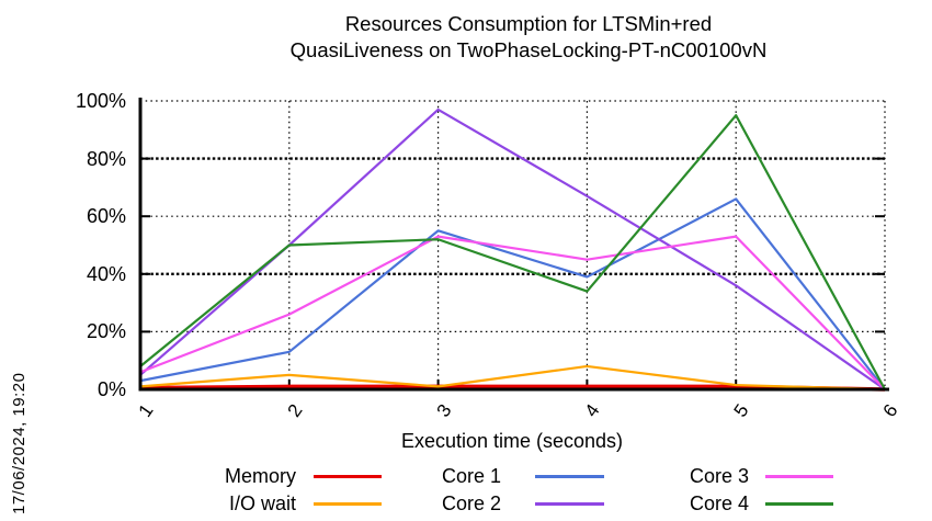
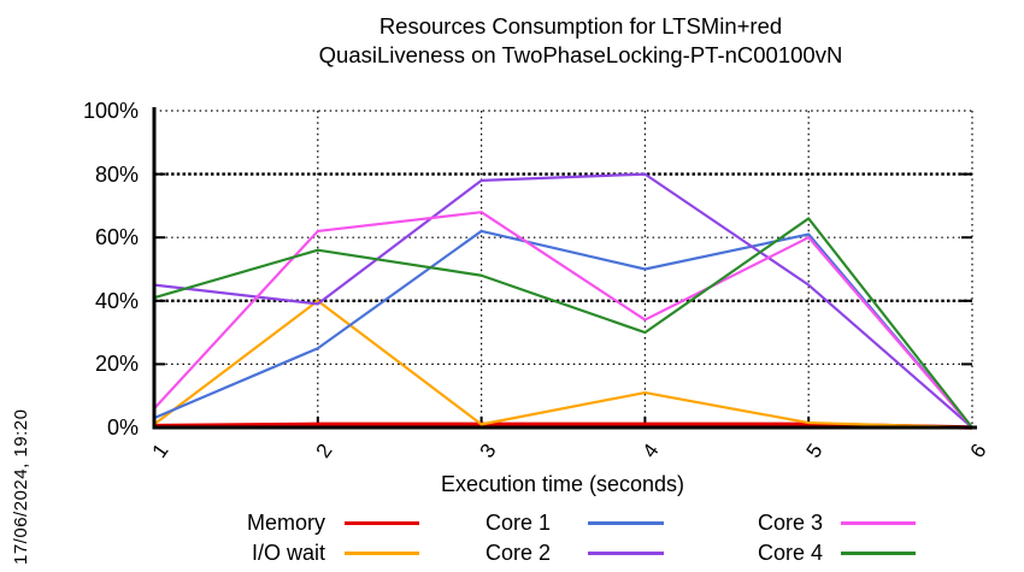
Core 2/1: 5% -> 45%
Core 4/1: 8% -> 41%
I/O wait/2: 5% -> 40%
Core 1/2: 13% -> 25%
Core 2/2: 50% -> 39%
Core 3/2: 26% -> 62%
Core 4/2: 50% -> 56%
Core 1/3: 55% -> 62%
Core 2/3: 97% -> 78%
Core 3/3: 53% -> 68%
Core 4/3: 52% -> 48%
I/O wait/4: 8% -> 11%
Core 1/4: 39% -> 50%
Core 2/4: 67% -> 80%
Core 3/4: 45% -> 34%
Core 4/4: 34% -> 30%
Core 1/5: 66% -> 61%
Core 2/5: 36% -> 45%
Core 3/5: 53% -> 60%
Core 4/5: 95% -> 66%
